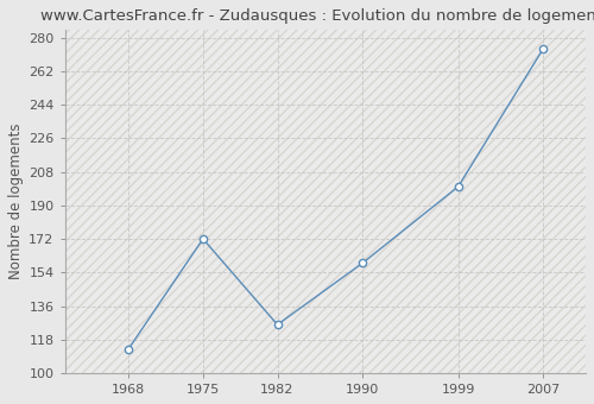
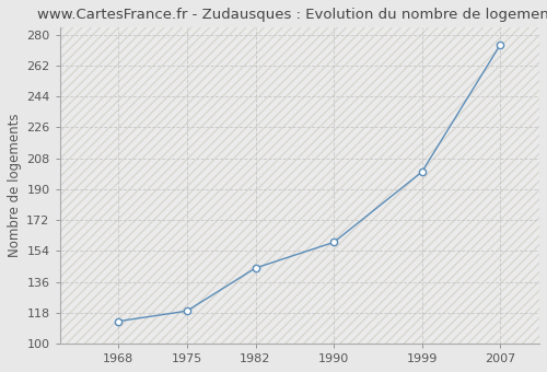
1975: 172 -> 119
1982: 126 -> 144
